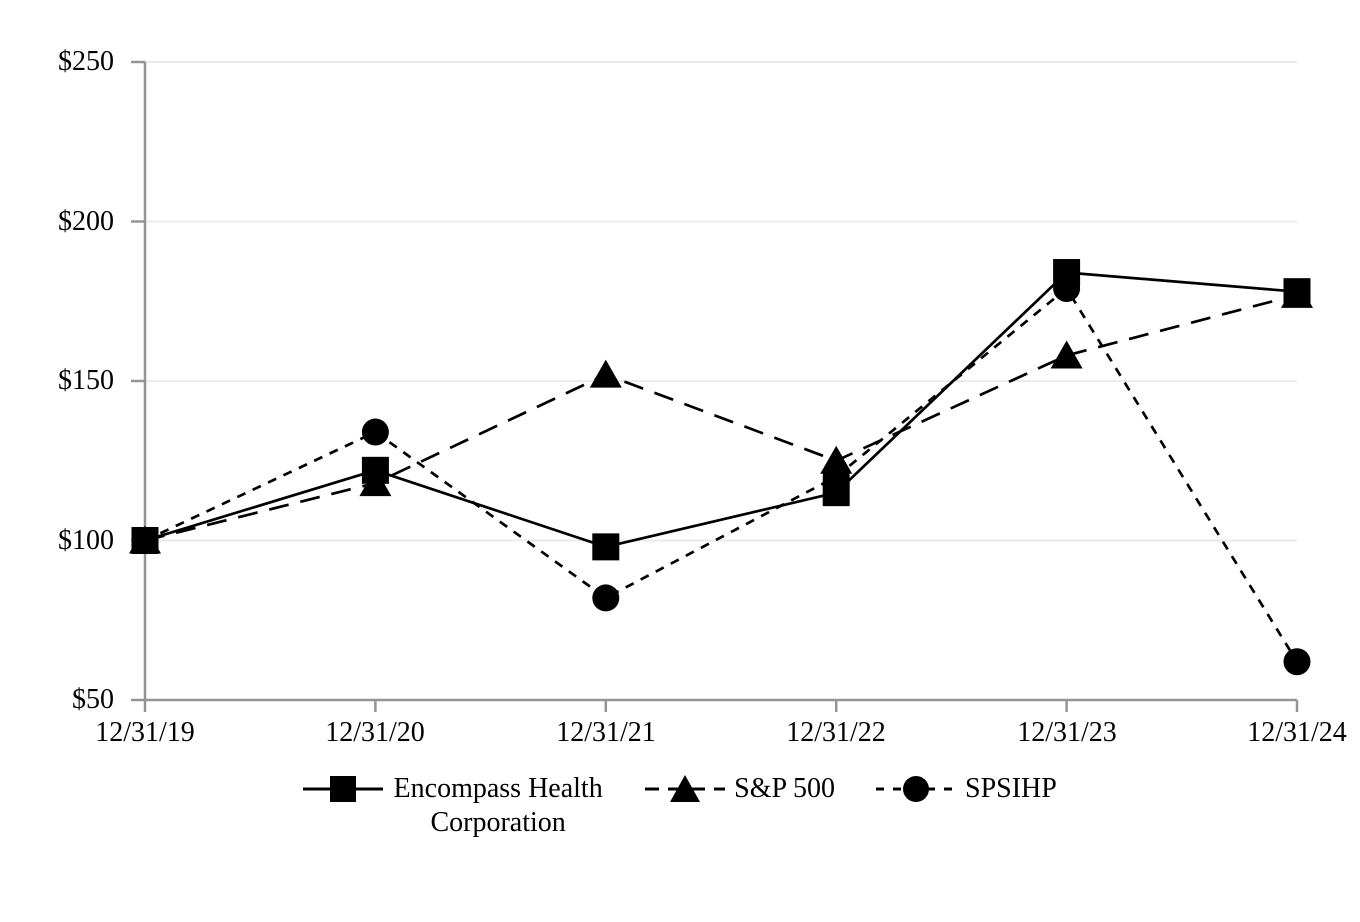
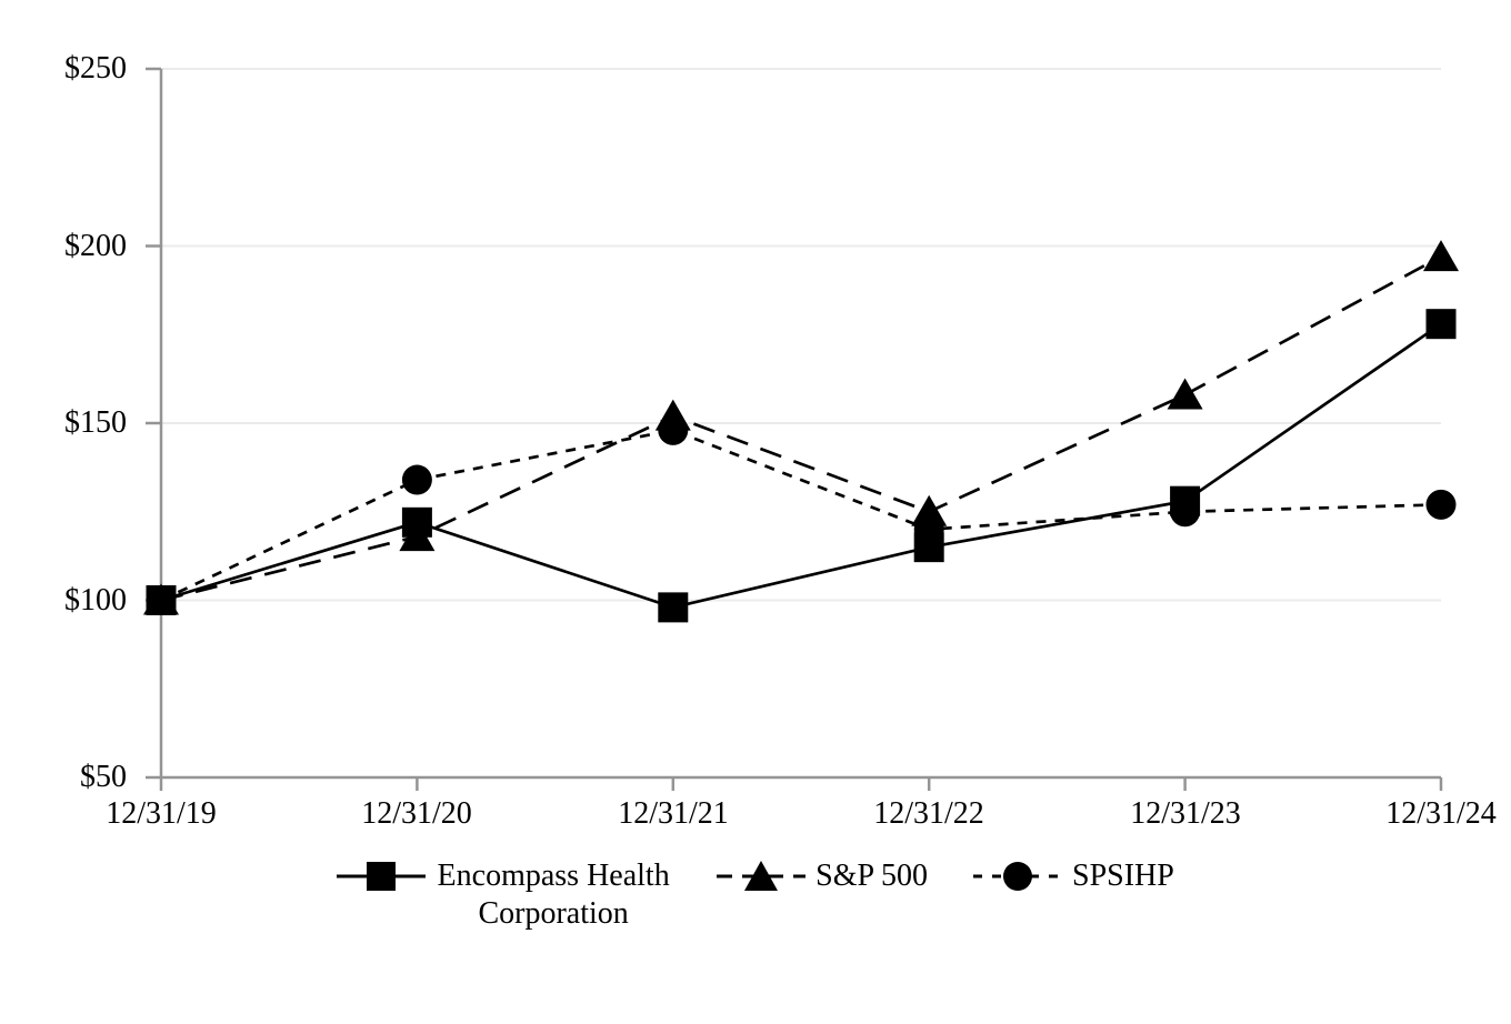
SPSIHP/12/31/21: $82 -> $148
Encompass Health Corporation/12/31/23: $184 -> $128
SPSIHP/12/31/23: $179 -> $125
S&P 500/12/31/24: $177 -> $197
SPSIHP/12/31/24: $62 -> $127
